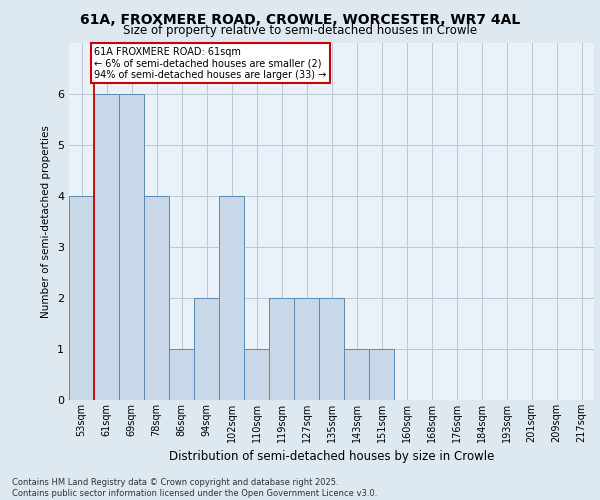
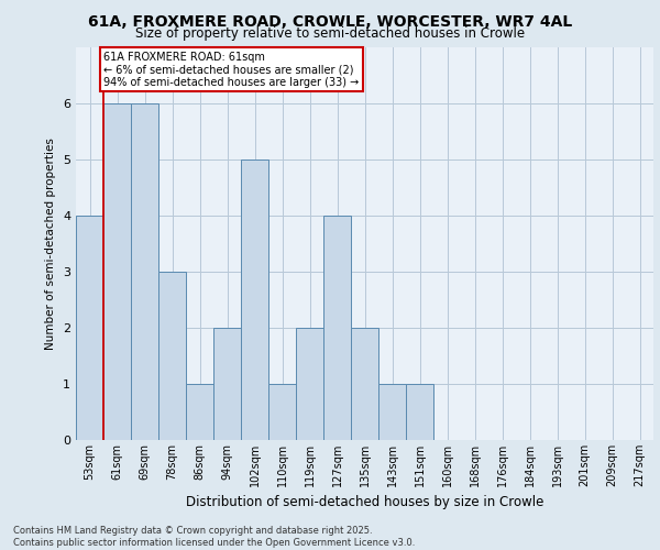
78sqm: 4 -> 3
102sqm: 4 -> 5
127sqm: 2 -> 4
